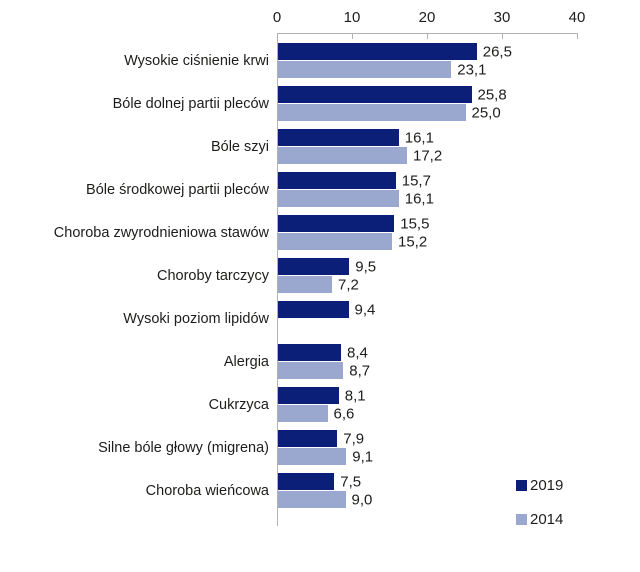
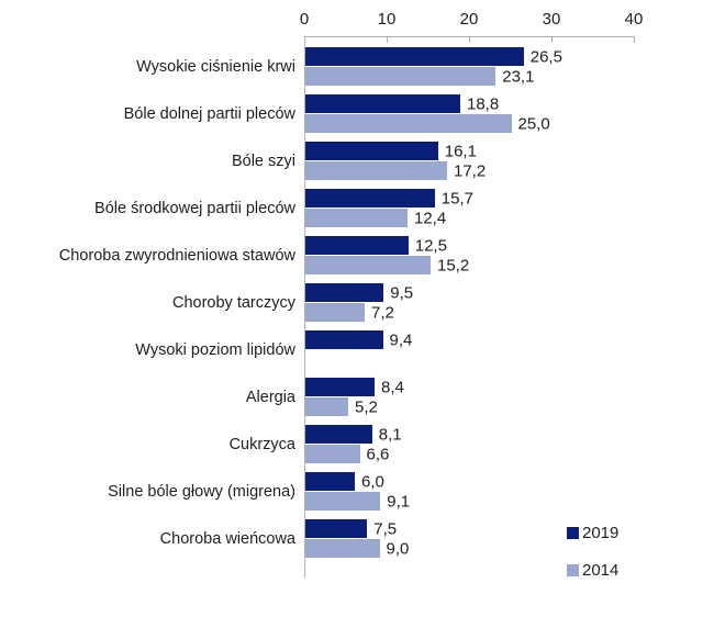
2019/Bóle dolnej partii pleców: 25,8 -> 18,8
2014/Bóle środkowej partii pleców: 16,1 -> 12,4
2019/Choroba zwyrodnieniowa stawów: 15,5 -> 12,5
2014/Alergia: 8,7 -> 5,2
2019/Silne bóle głowy (migrena): 7,9 -> 6,0
